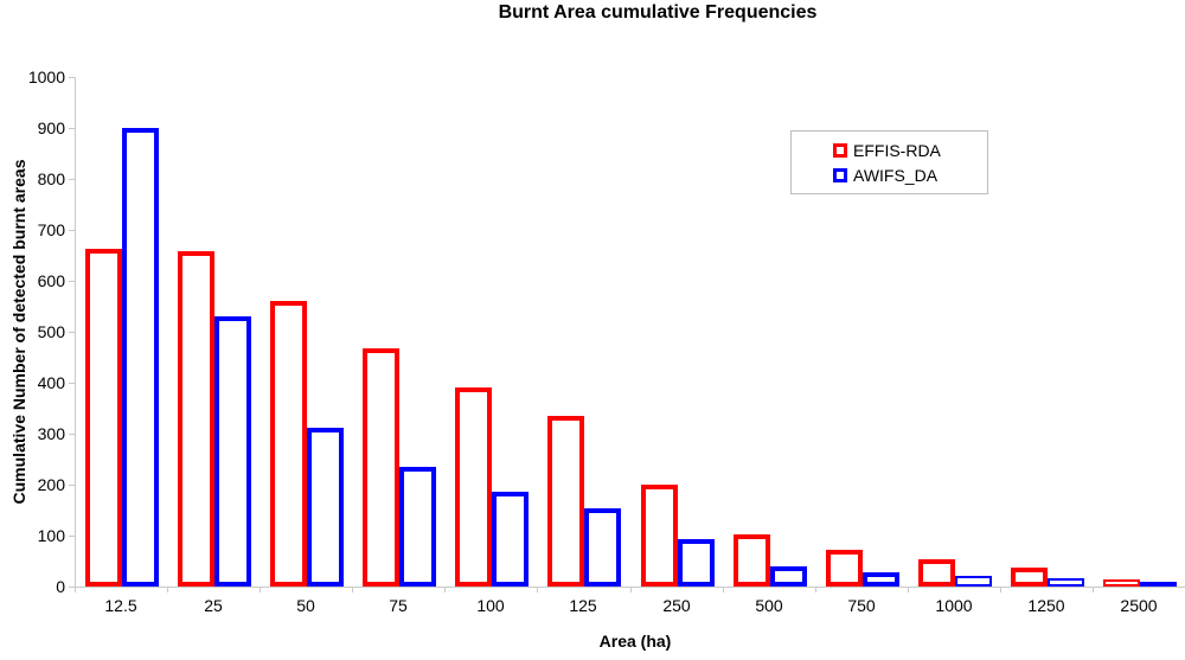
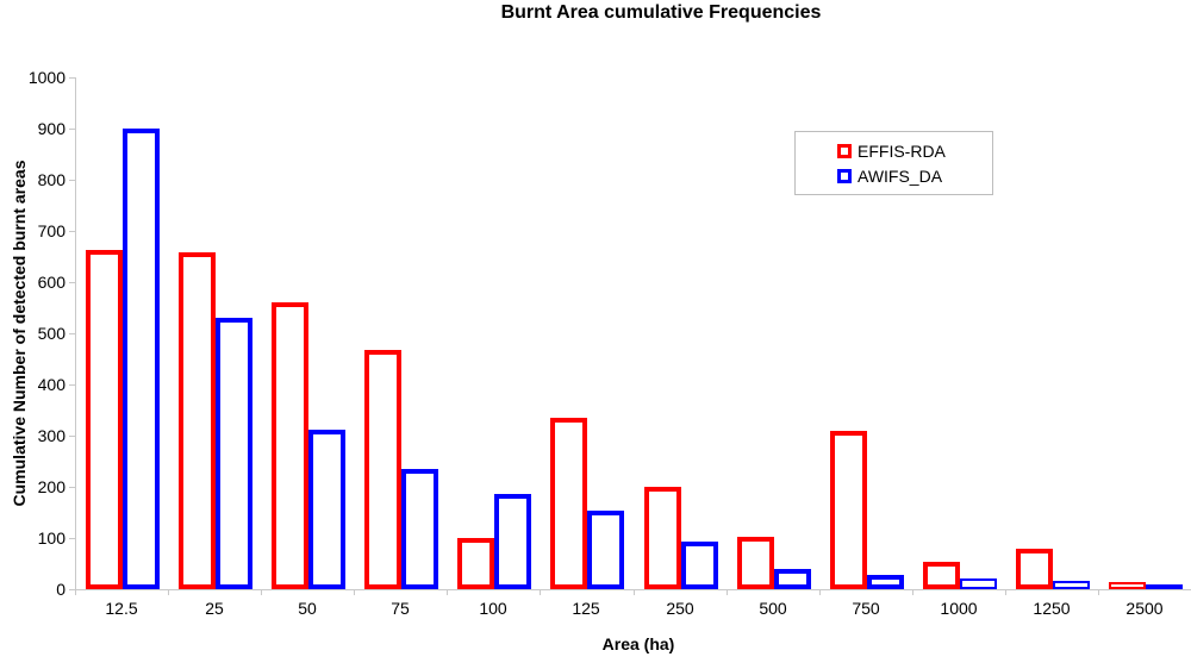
EFFIS-RDA/100: 390 -> 100
EFFIS-RDA/750: 70 -> 310
EFFIS-RDA/1250: 40 -> 80
